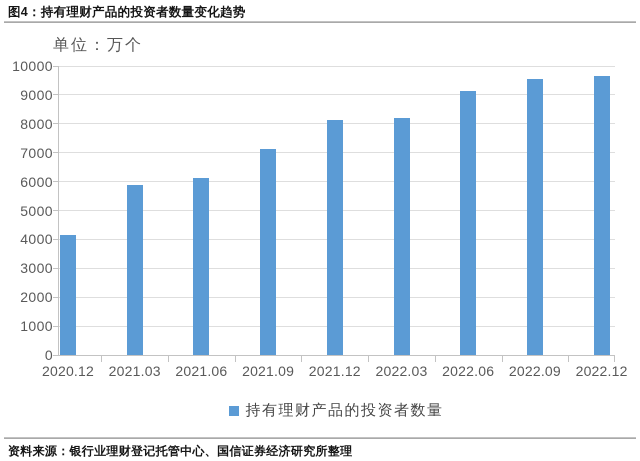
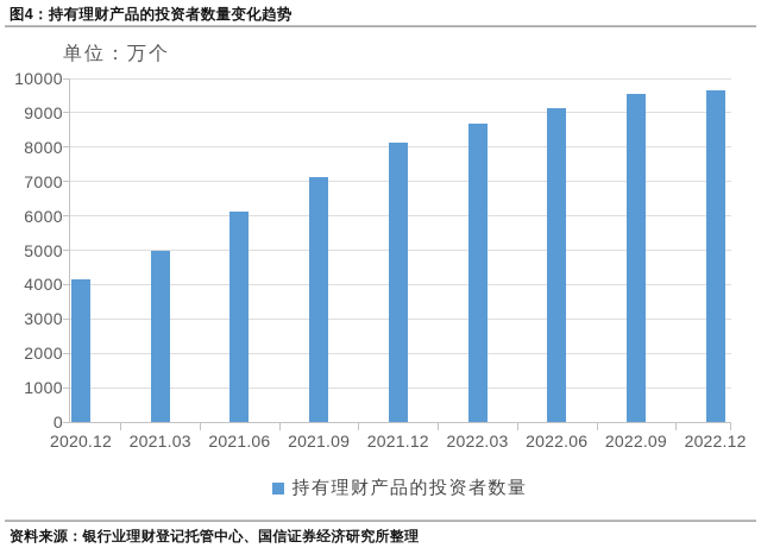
2021.03: 5900 -> 5000
2022.03: 8200 -> 8700
